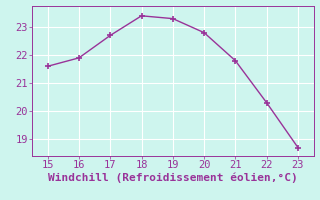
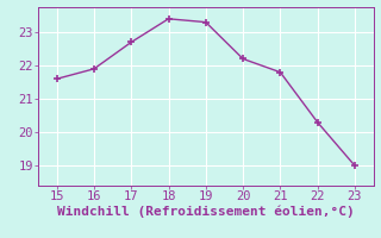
20: 22.8 -> 22.2
23: 18.7 -> 19.0
